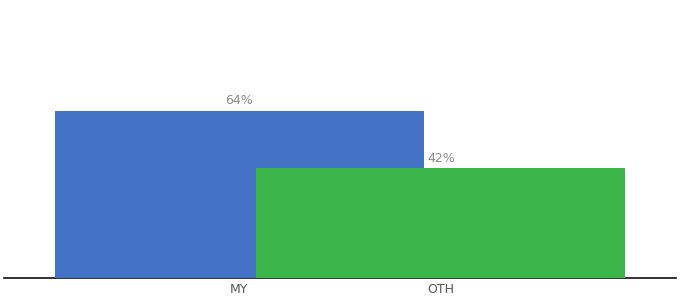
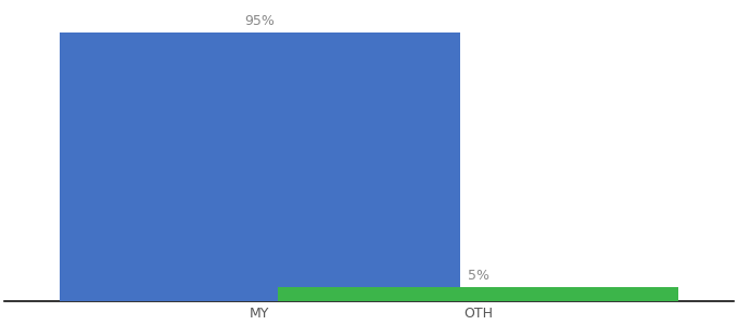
MY: 64% -> 95%
OTH: 42% -> 5%
